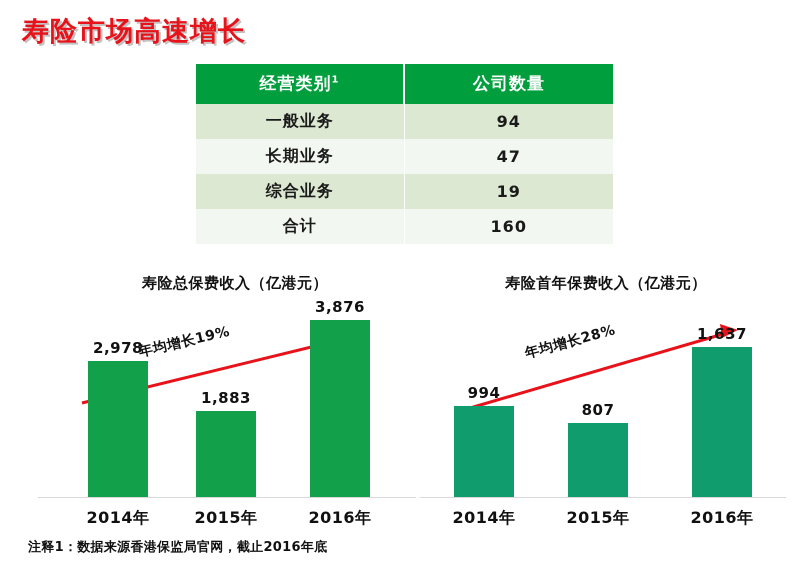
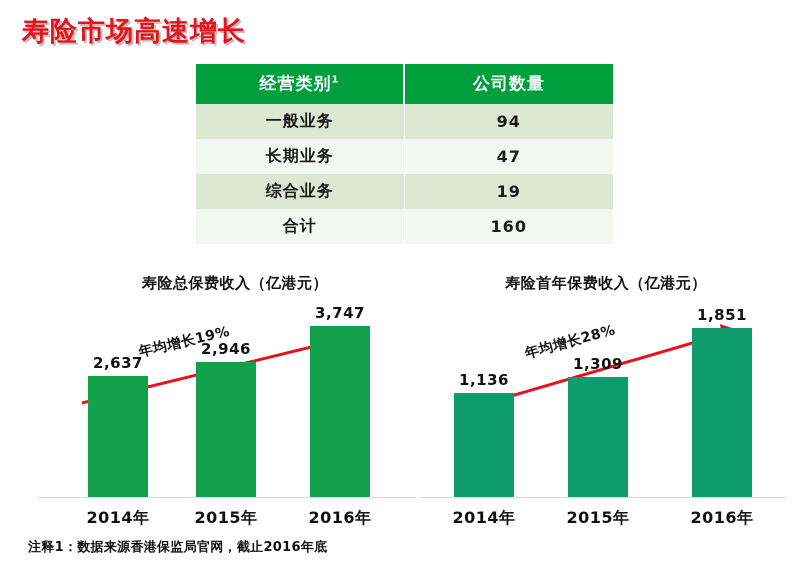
寿险总保费收入（亿港元）/2014年: 2,978 -> 2,637
寿险总保费收入（亿港元）/2015年: 1,883 -> 2,946
寿险总保费收入（亿港元）/2016年: 3,876 -> 3,747
寿险首年保费收入（亿港元）/2014年: 994 -> 1,136
寿险首年保费收入（亿港元）/2015年: 807 -> 1,309
寿险首年保费收入（亿港元）/2016年: 1,637 -> 1,851
